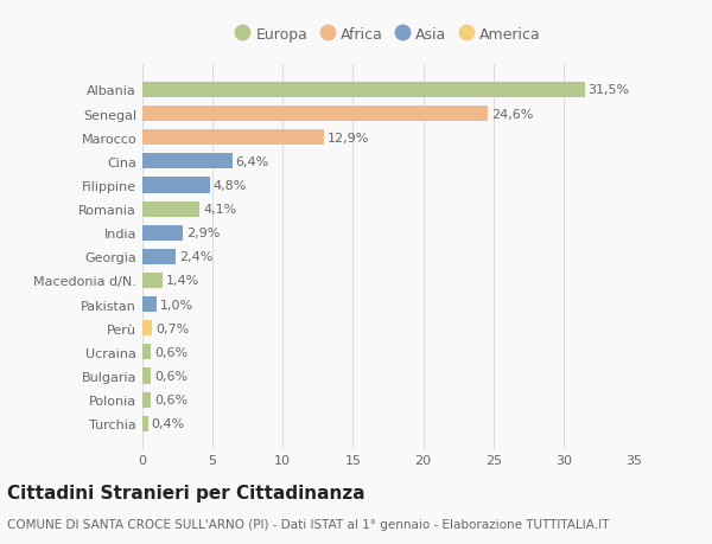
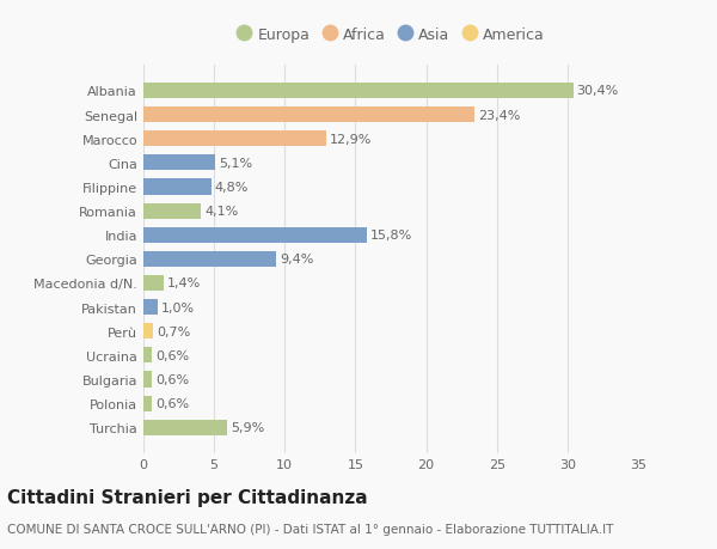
Albania: 31,5% -> 30,4%
Senegal: 24,6% -> 23,4%
Cina: 6,4% -> 5,1%
India: 2,9% -> 15,8%
Georgia: 2,4% -> 9,4%
Turchia: 0,4% -> 5,9%
